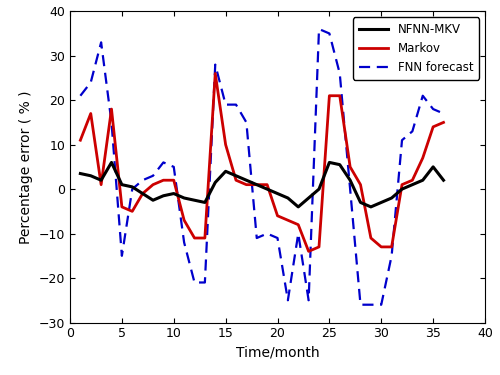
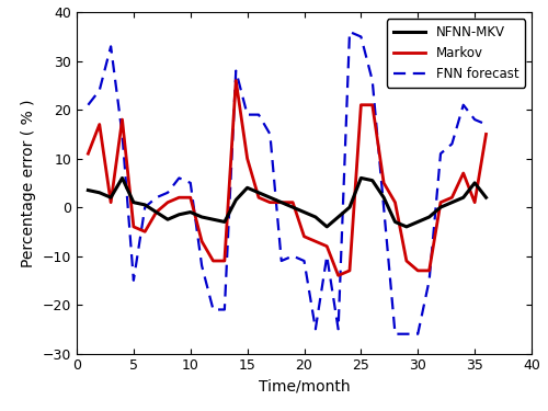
Markov/35: 14 -> 1
